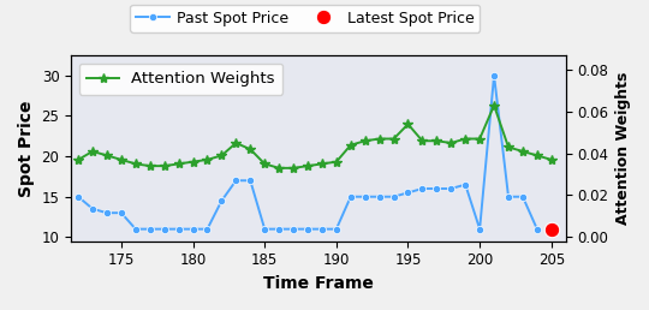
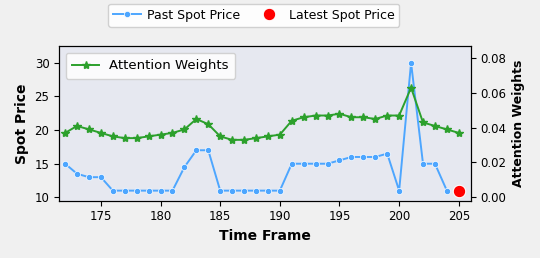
Attention Weights/195: 0.054 -> 0.048
